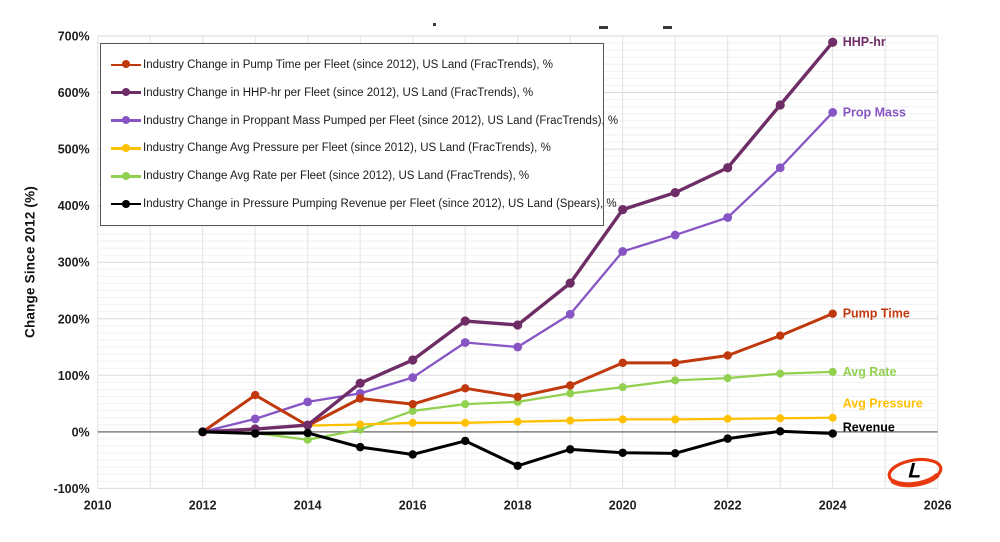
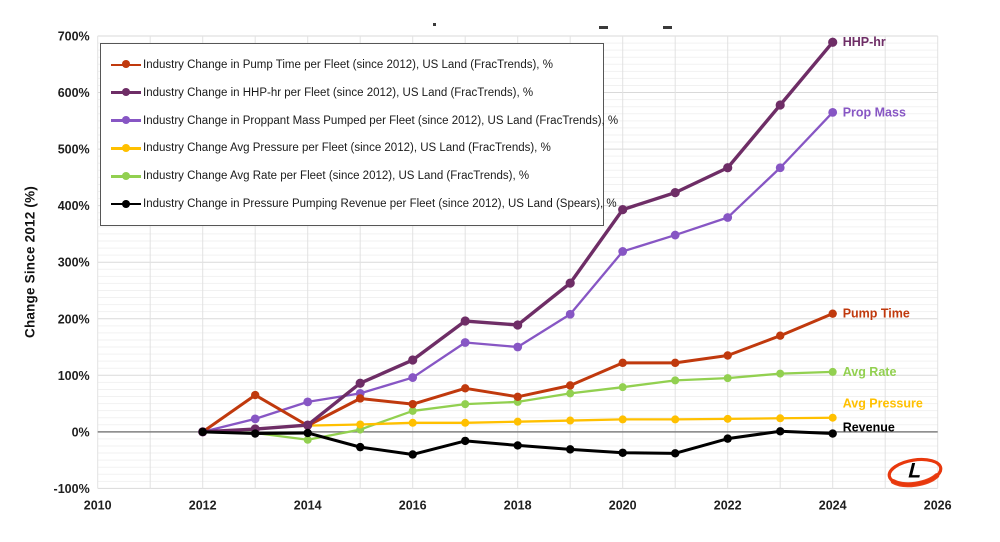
Revenue/2018: -60% -> -20%
